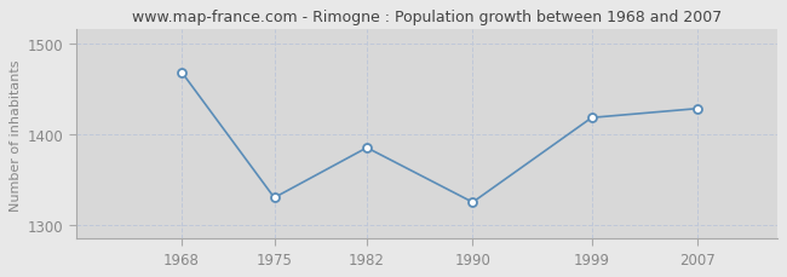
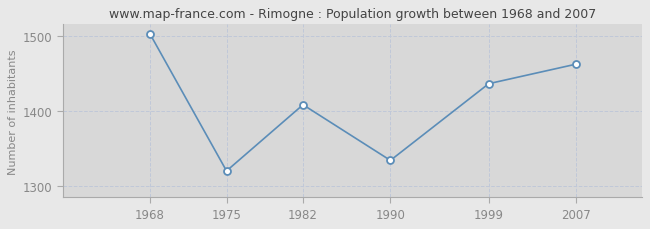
1968: 1468 -> 1502
1975: 1330 -> 1320
1982: 1385 -> 1408
1990: 1325 -> 1334
1999: 1418 -> 1436
2007: 1428 -> 1462
